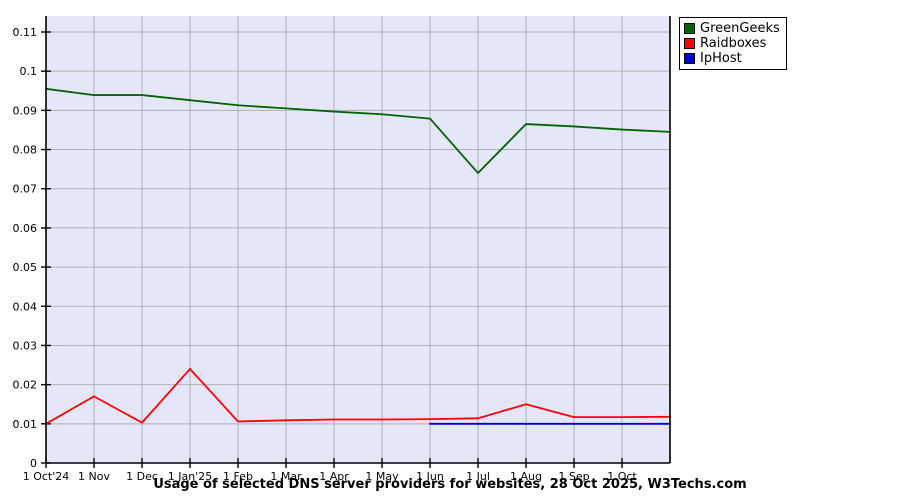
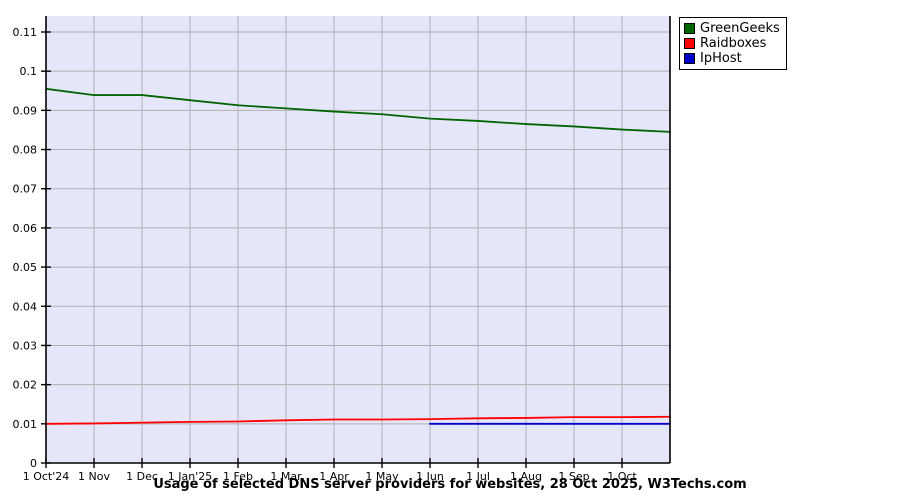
Raidboxes/1 Nov: 0.017 -> 0.010
Raidboxes/1 Jan'25: 0.024 -> 0.011
GreenGeeks/1 Jul: 0.074 -> 0.087
Raidboxes/1 Aug: 0.015 -> 0.011
